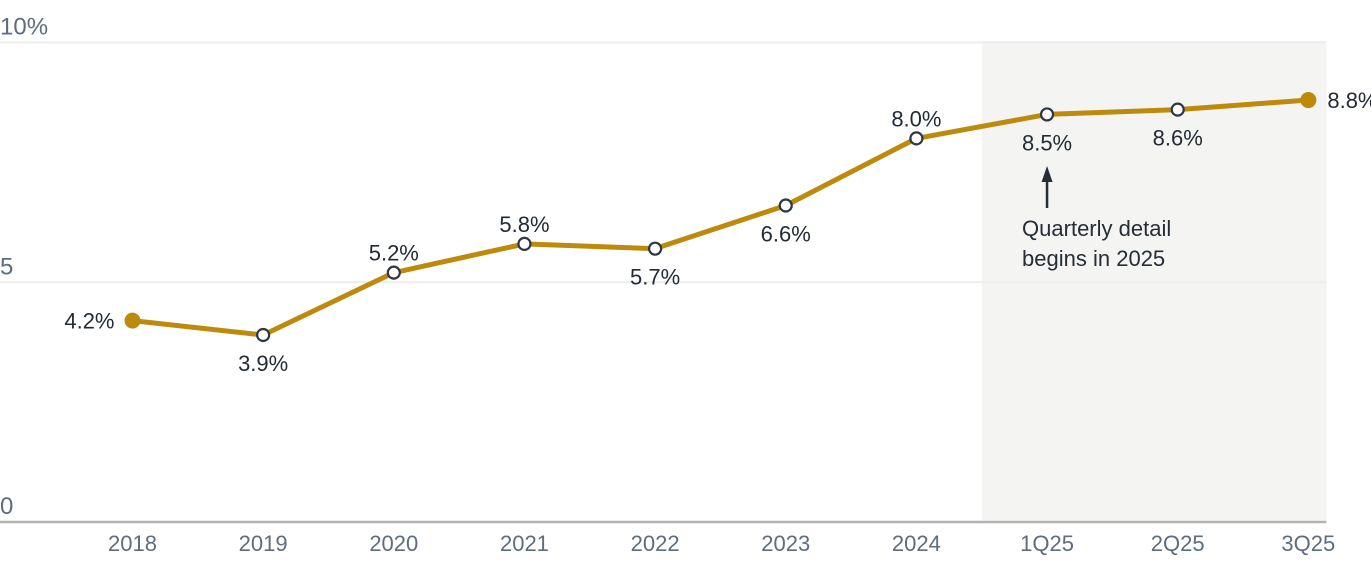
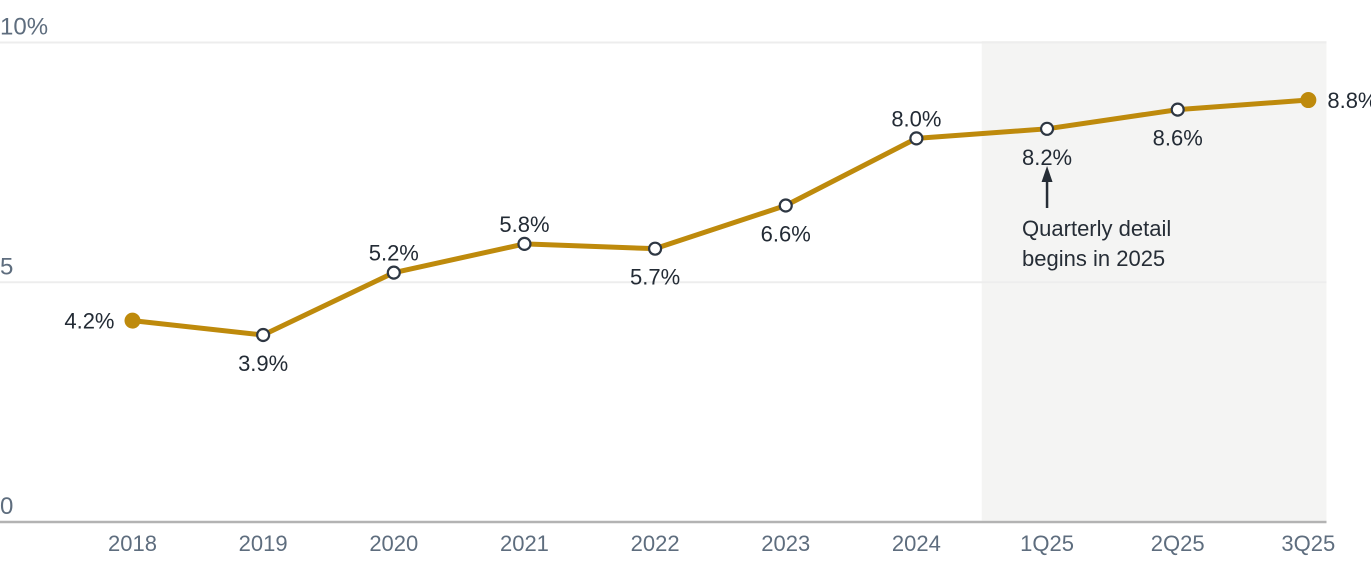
1Q25: 8.5% -> 8.2%
